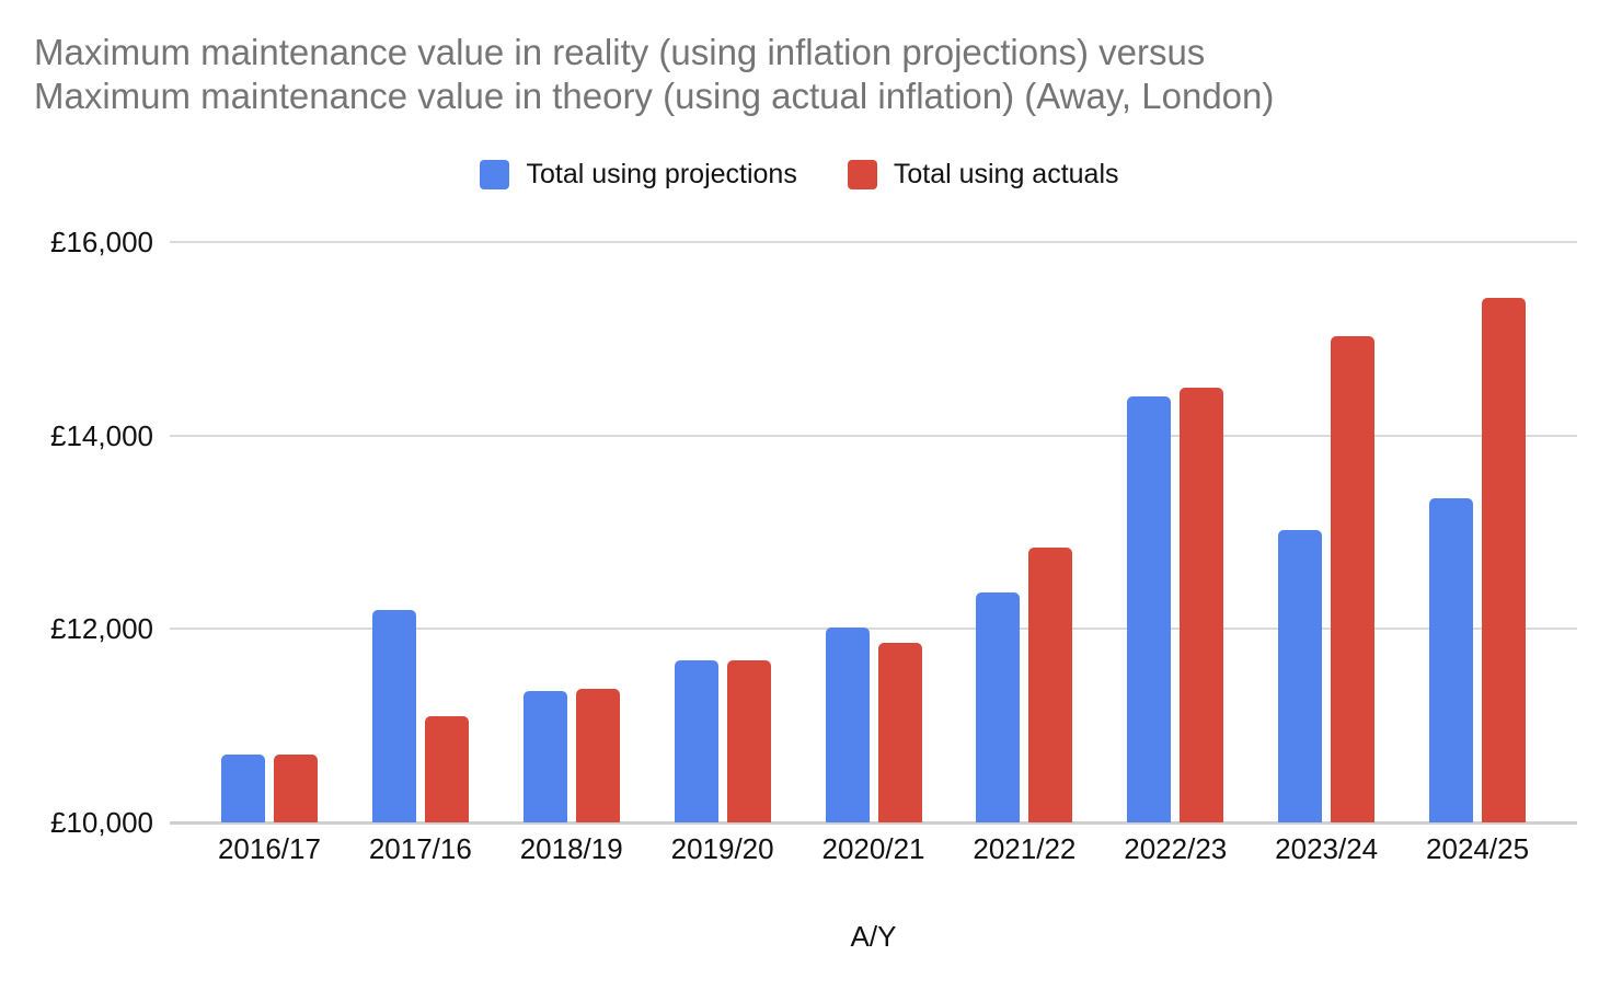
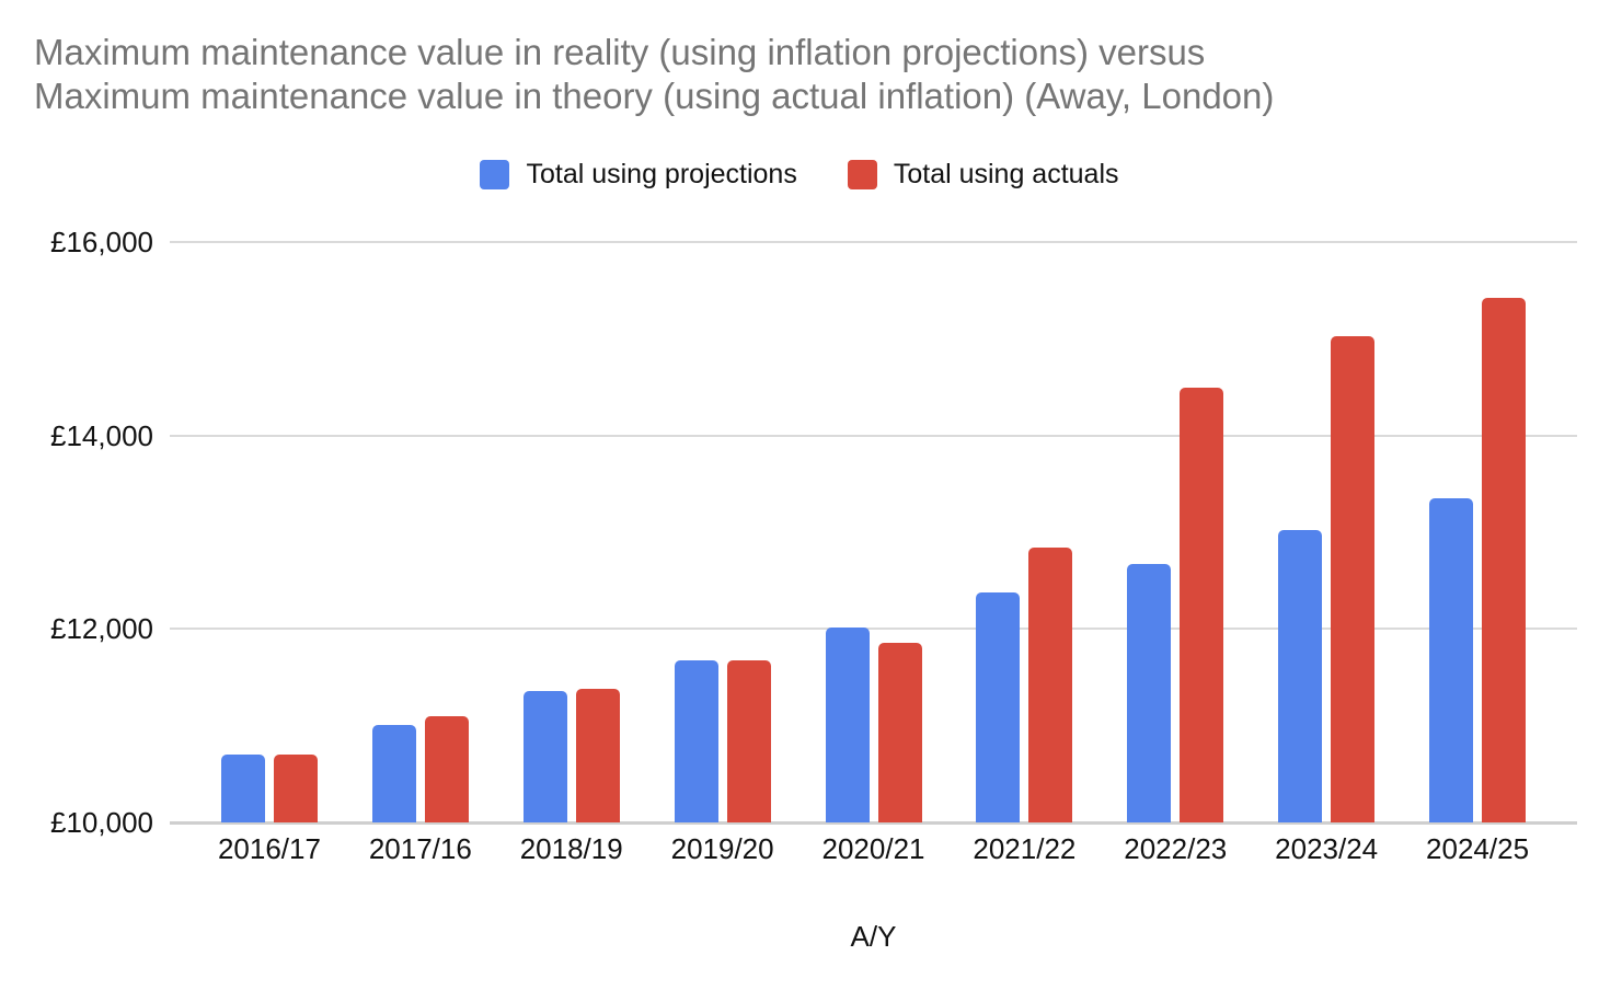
Total using projections/2017/16: £12200 -> £11000
Total using projections/2022/23: £14400 -> £12700
